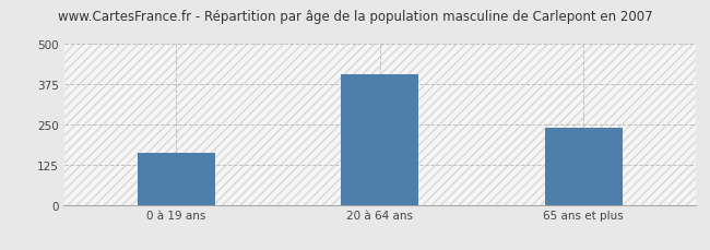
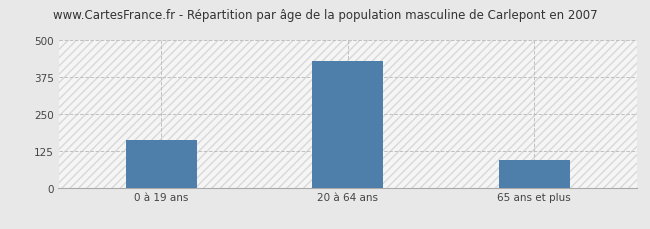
20 à 64 ans: 405 -> 430
65 ans et plus: 240 -> 95
